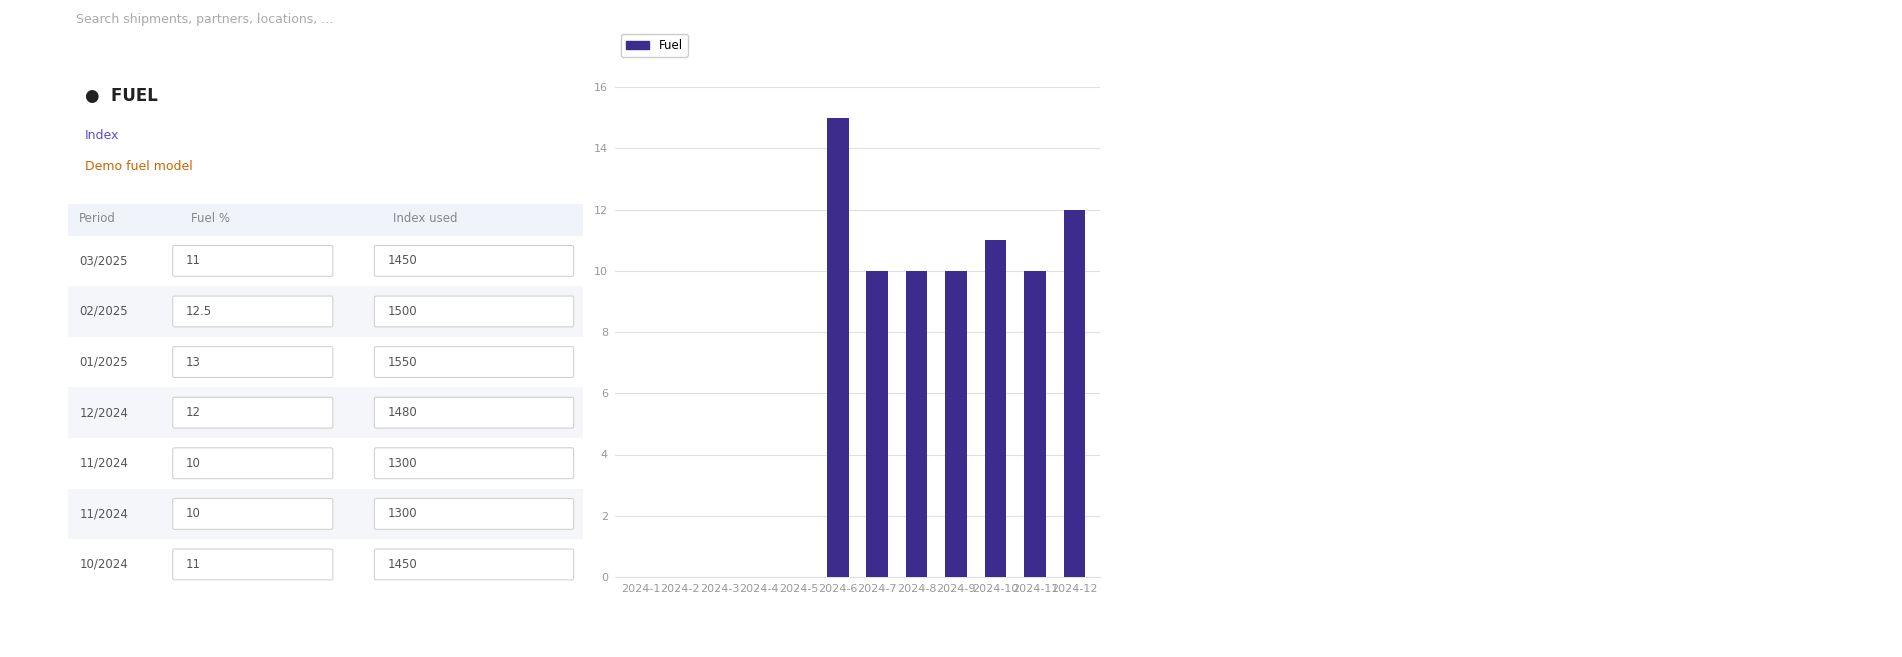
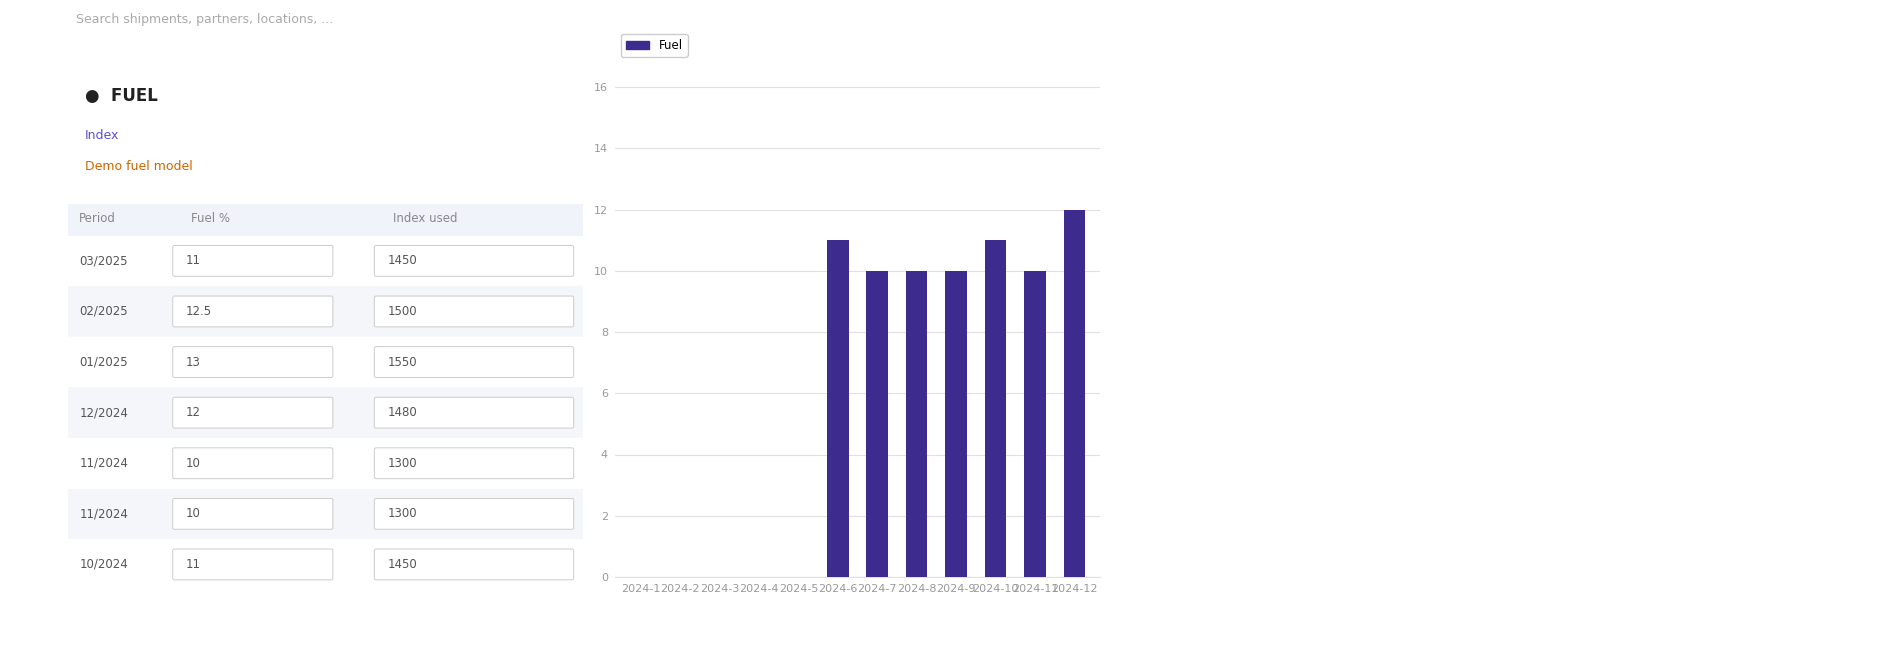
2024-6: 15 -> 11
